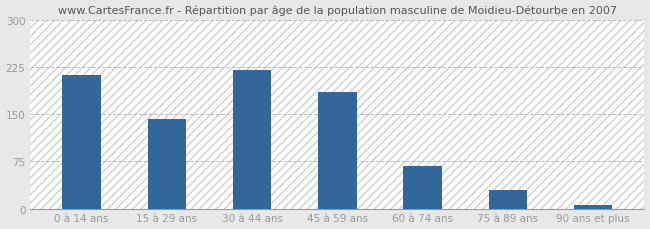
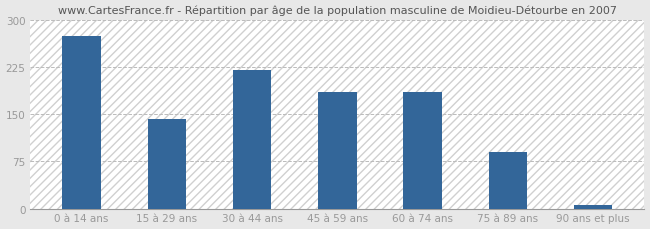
0 à 14 ans: 213 -> 274
60 à 74 ans: 67 -> 186
75 à 89 ans: 30 -> 90
